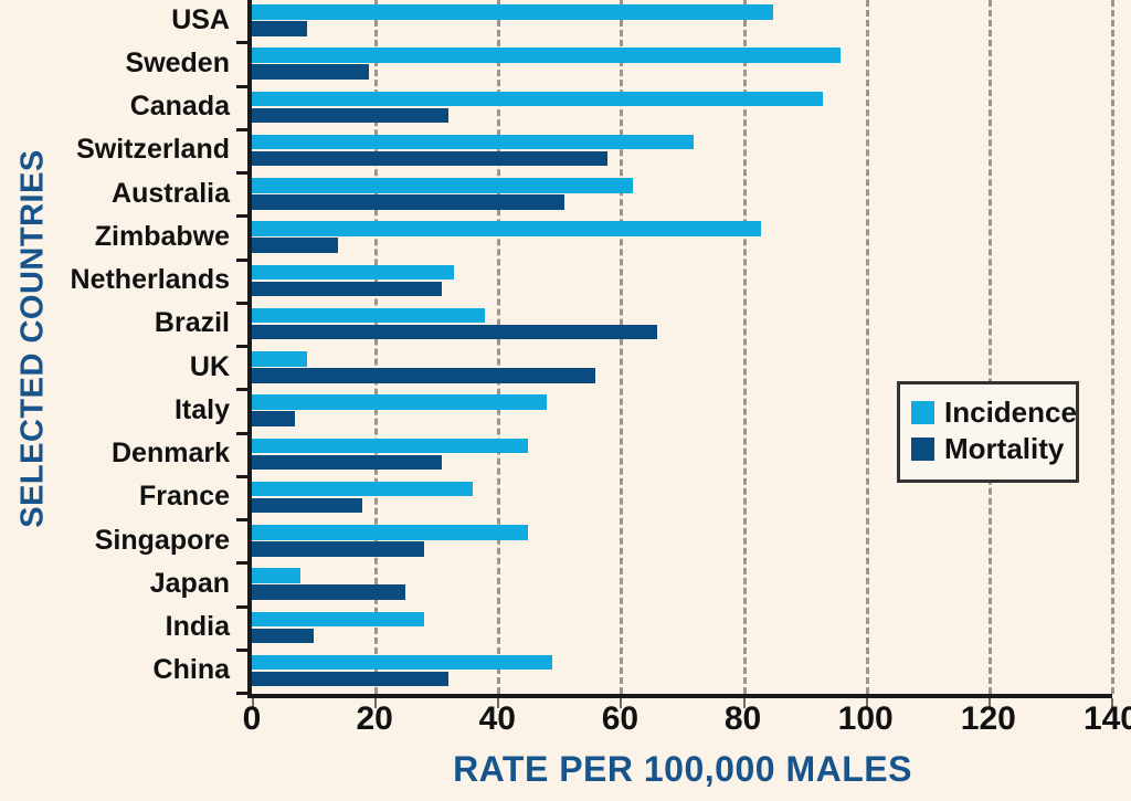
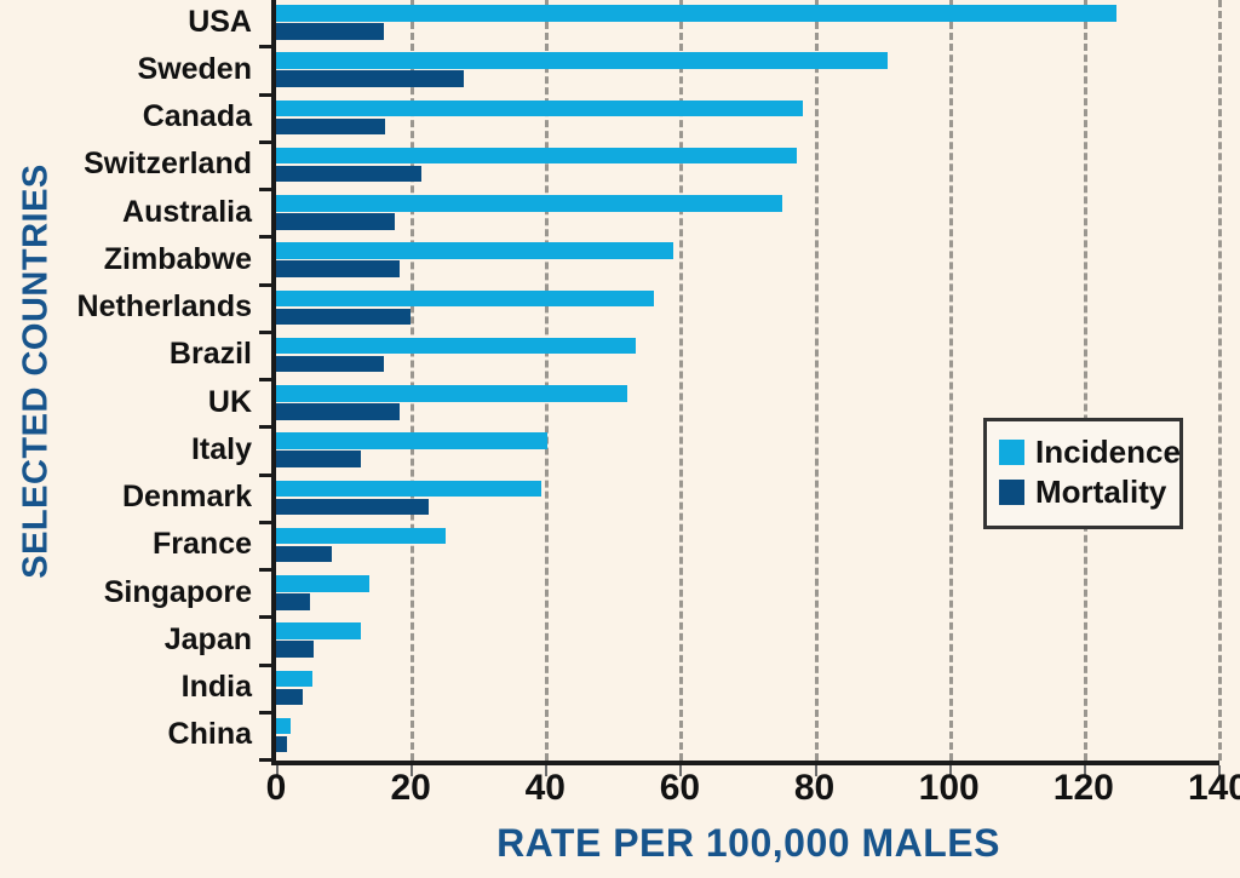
Incidence/USA: 85 -> 125
Mortality/USA: 9 -> 16
Incidence/Sweden: 96 -> 91
Mortality/Sweden: 19 -> 28
Incidence/Canada: 93 -> 78
Mortality/Canada: 32 -> 16
Incidence/Switzerland: 72 -> 77
Mortality/Switzerland: 58 -> 22
Incidence/Australia: 62 -> 75
Mortality/Australia: 51 -> 18
Incidence/Zimbabwe: 83 -> 59
Mortality/Zimbabwe: 14 -> 18
Incidence/Netherlands: 33 -> 56
Mortality/Netherlands: 31 -> 20
Incidence/Brazil: 38 -> 53
Mortality/Brazil: 66 -> 16
Incidence/UK: 9 -> 52
Mortality/UK: 56 -> 18
Incidence/Italy: 48 -> 40
Mortality/Italy: 7 -> 13
Incidence/Denmark: 45 -> 39
Mortality/Denmark: 31 -> 23
Incidence/France: 36 -> 25
Mortality/France: 18 -> 8
Incidence/Singapore: 45 -> 14
Mortality/Singapore: 28 -> 5
Incidence/Japan: 8 -> 13
Mortality/Japan: 25 -> 6
Incidence/India: 28 -> 5
Mortality/India: 10 -> 4
Incidence/China: 49 -> 2
Mortality/China: 32 -> 2
